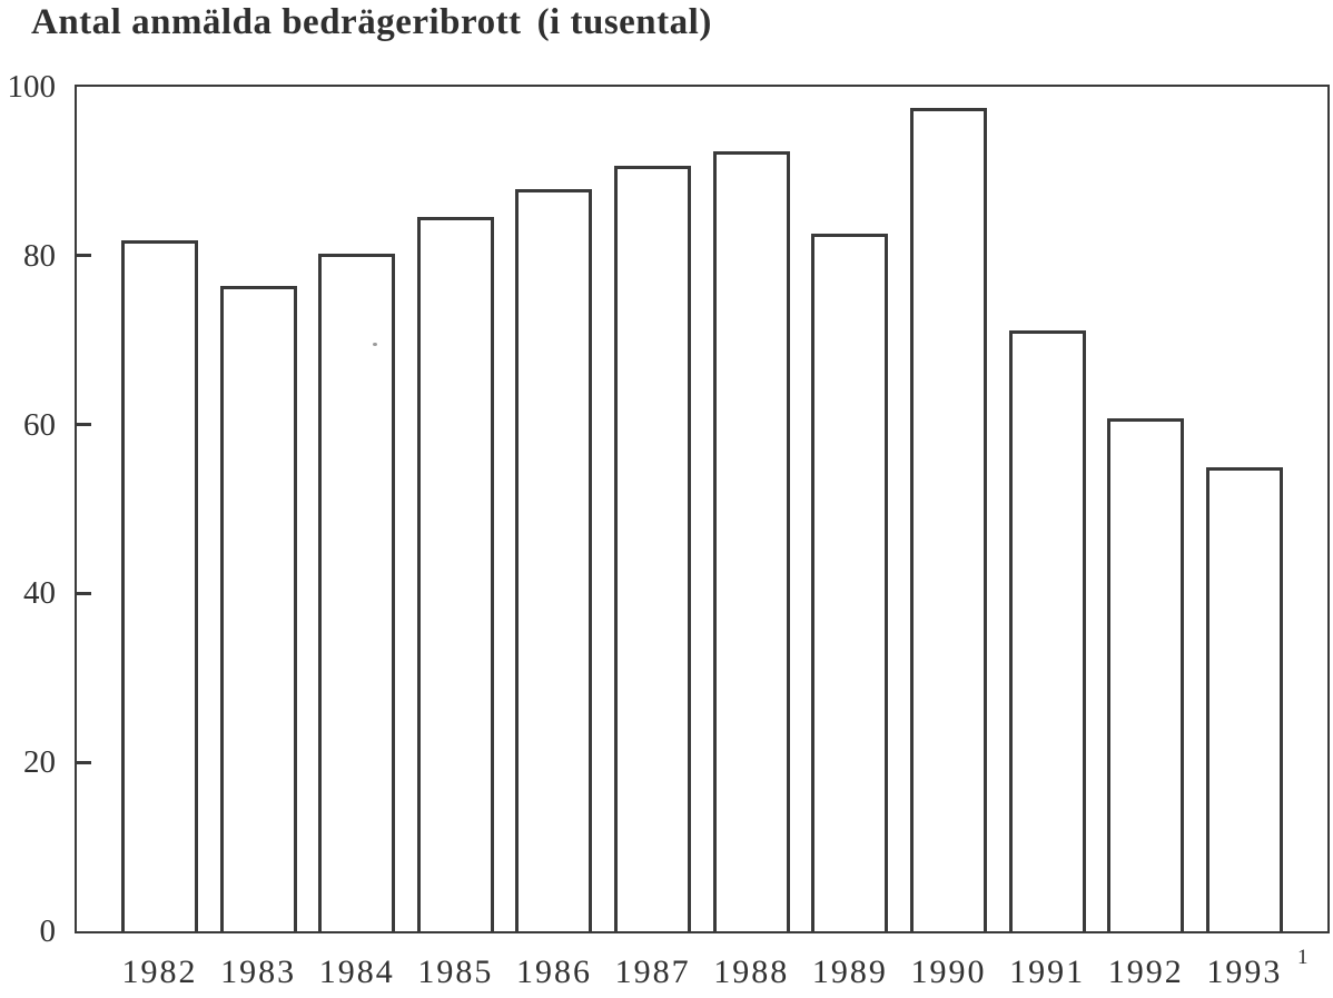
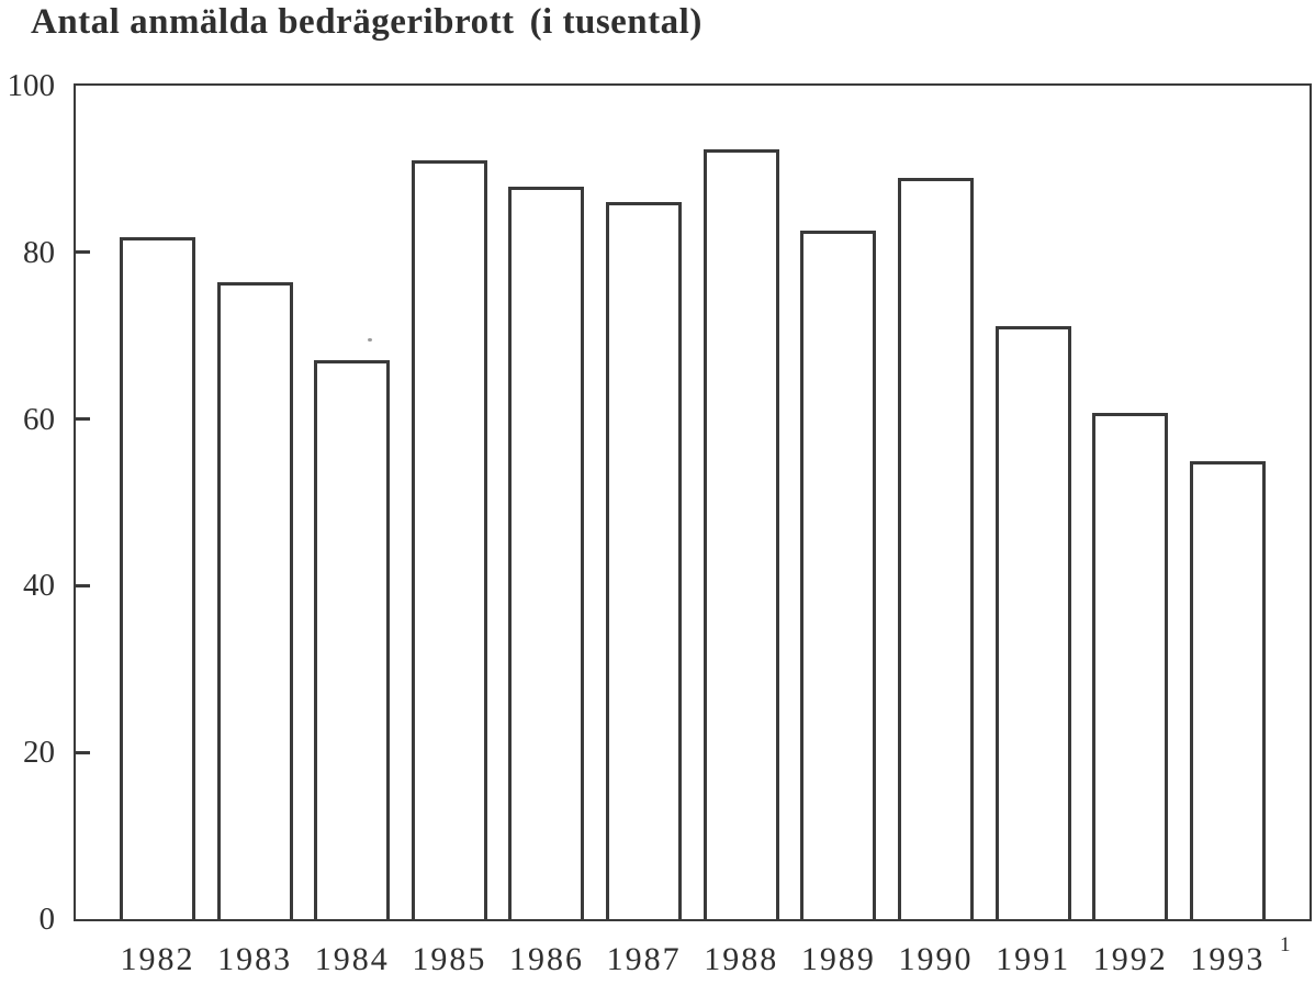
1984: 80 -> 67
1985: 85 -> 91
1987: 91 -> 86
1990: 98 -> 89
